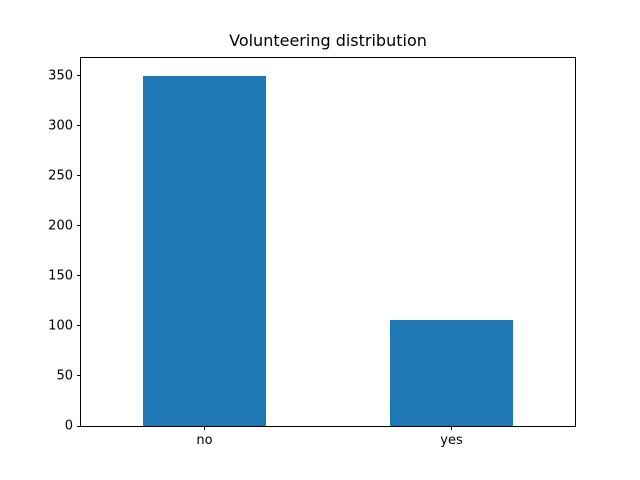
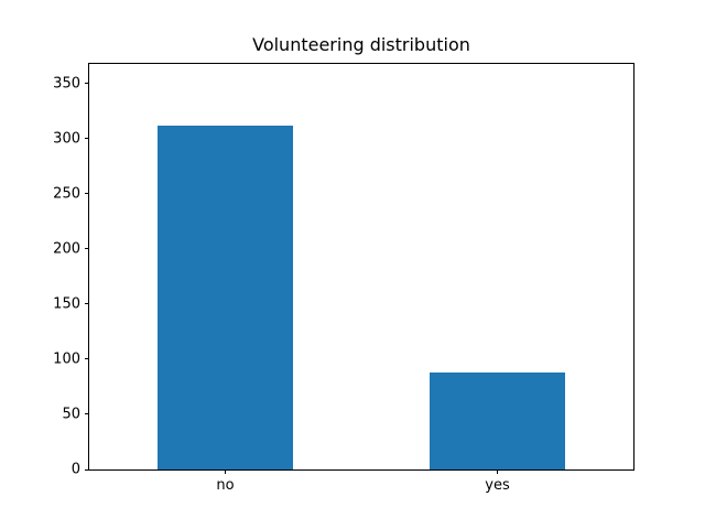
no: 350 -> 312
yes: 106 -> 88
